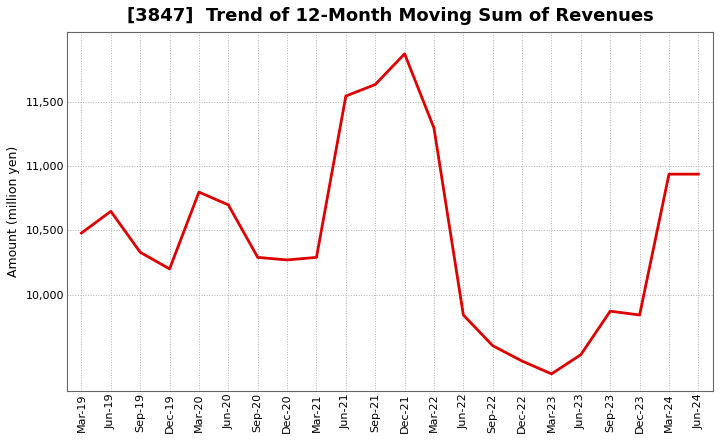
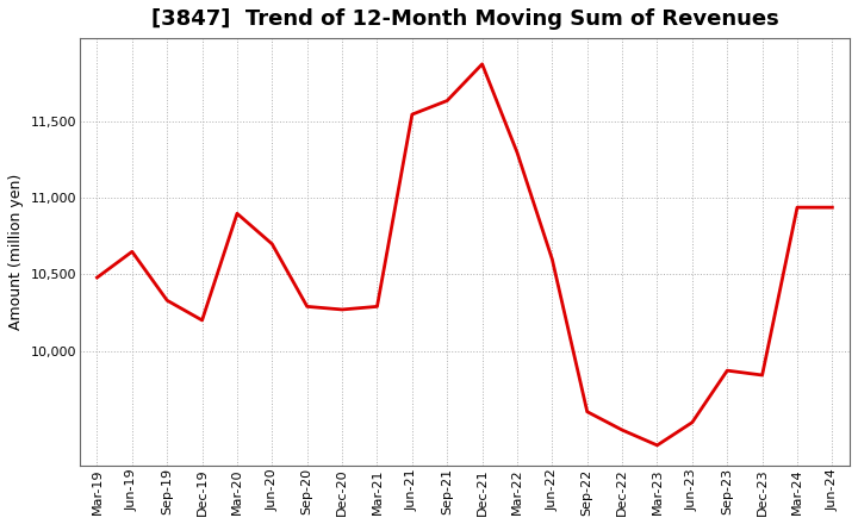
Mar-20: 10,800 -> 10,900
Jun-22: 9,840 -> 10,600
